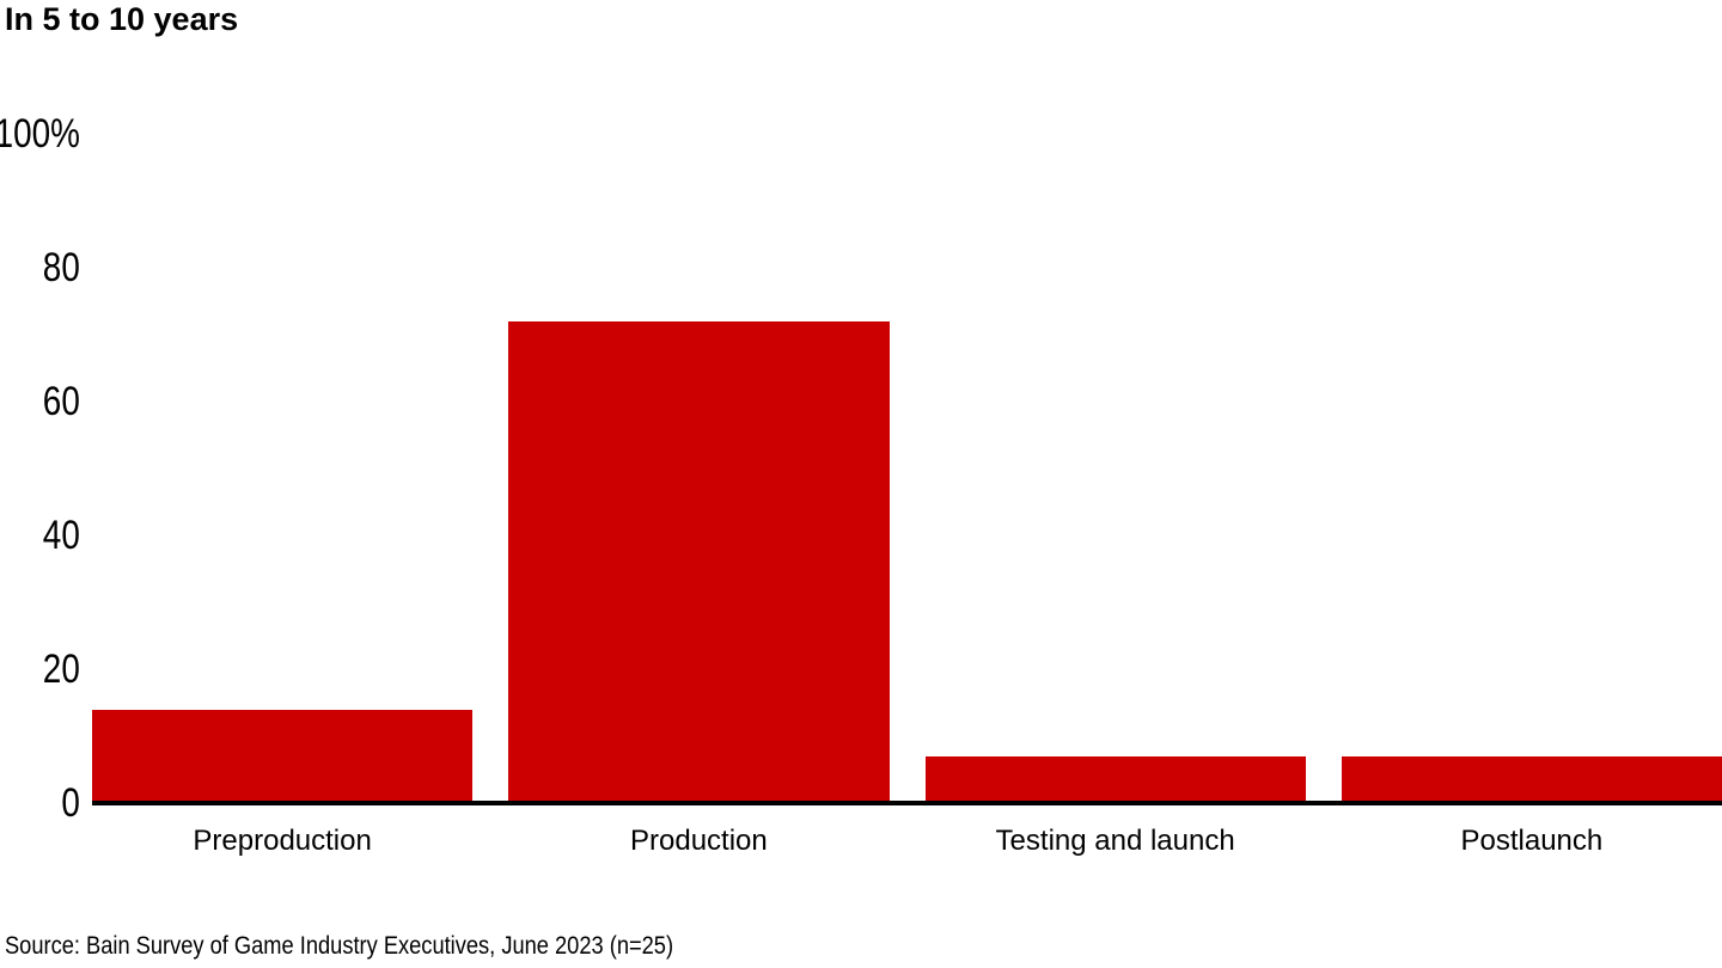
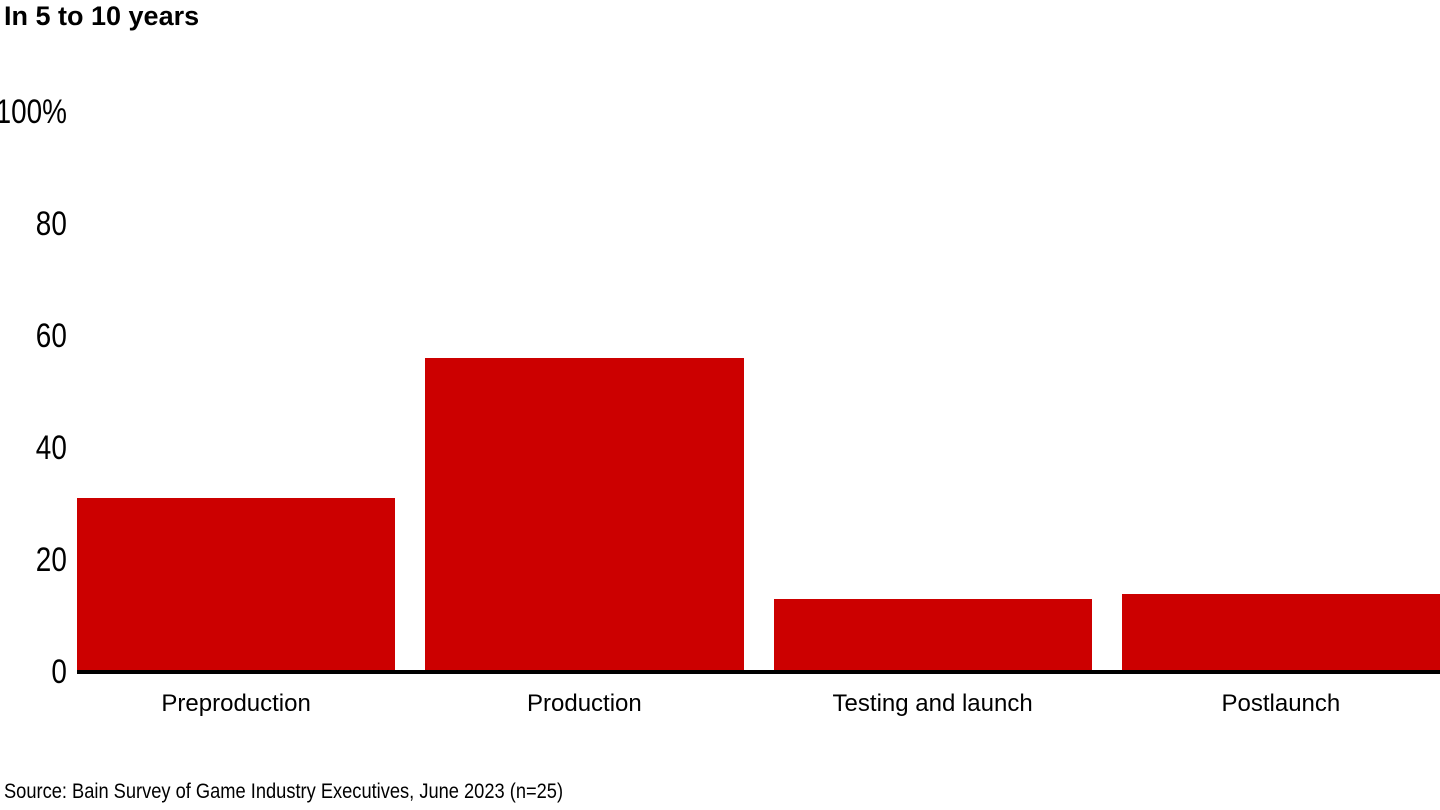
Preproduction: 14% -> 31%
Production: 72% -> 56%
Testing and launch: 7% -> 13%
Postlaunch: 7% -> 14%
